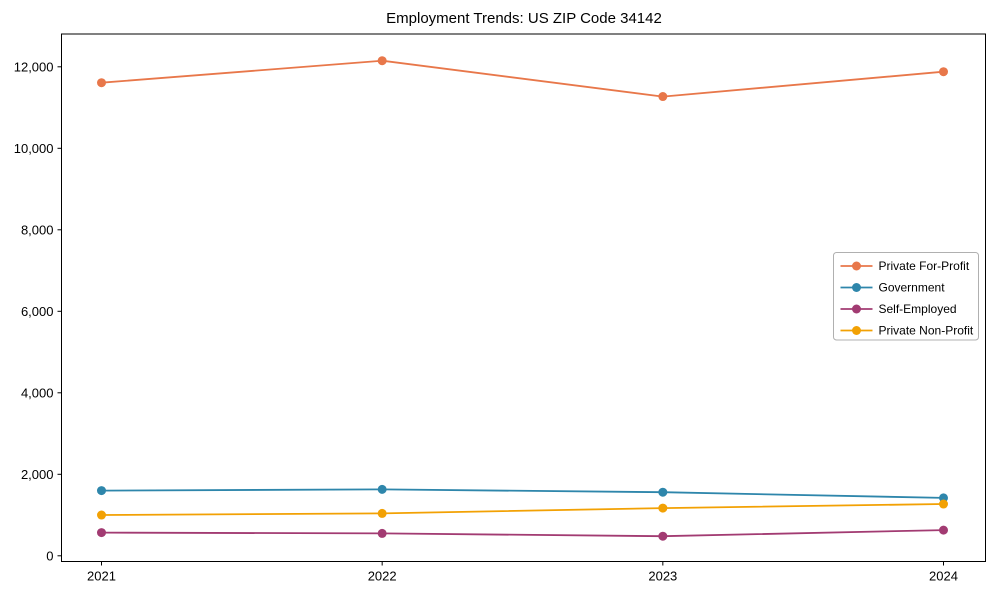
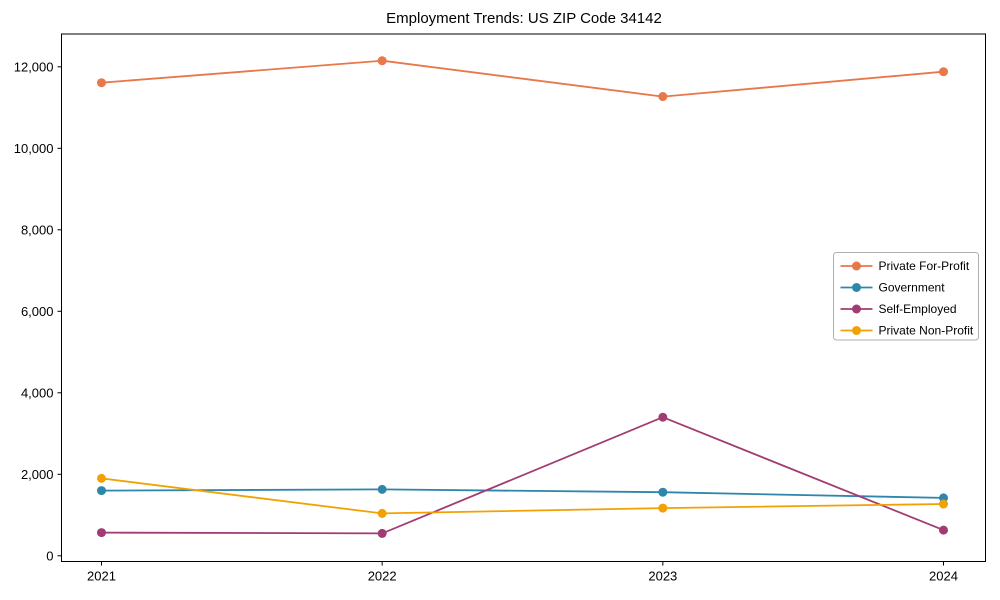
Private Non-Profit/2021: 1000 -> 1900
Self-Employed/2023: 500 -> 3400
